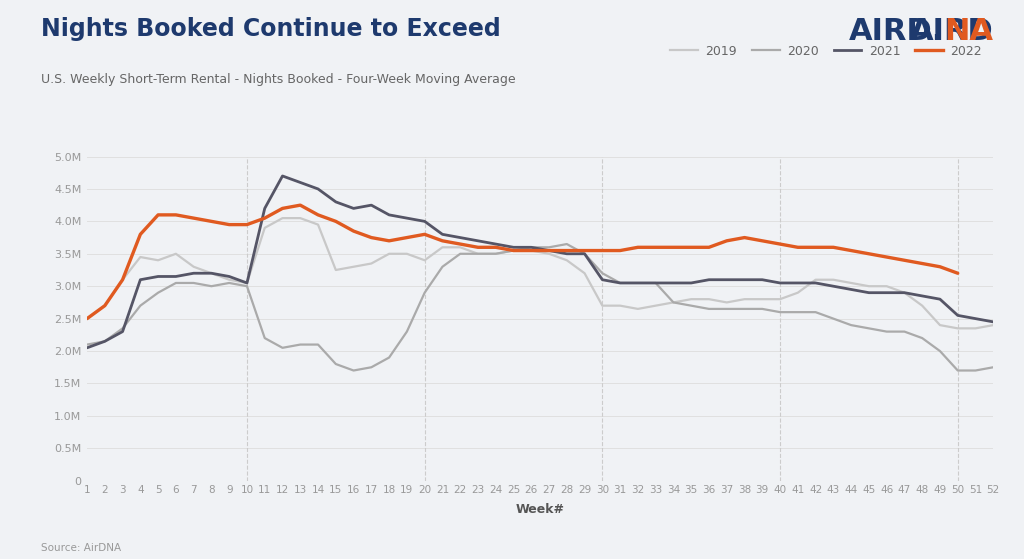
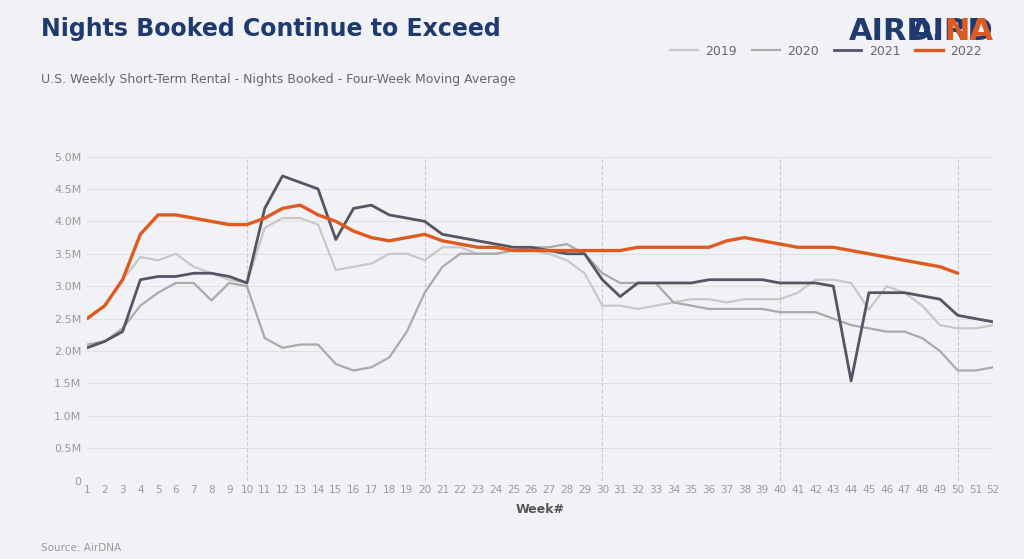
2020/8: 3.00M -> 2.78M
2021/15: 4.30M -> 3.72M
2021/31: 3.05M -> 2.84M
2021/44: 2.95M -> 1.54M
2019/45: 3.00M -> 2.64M
